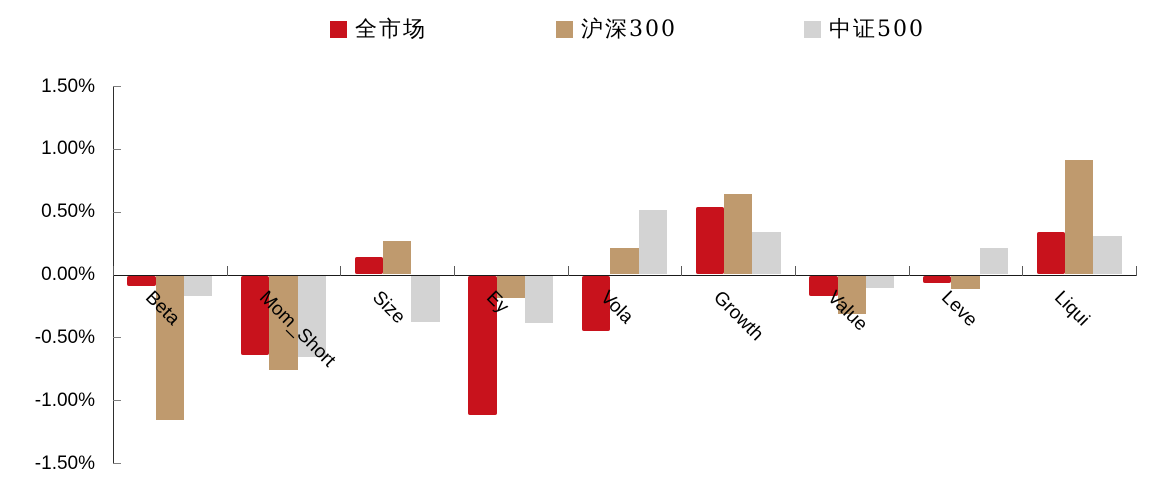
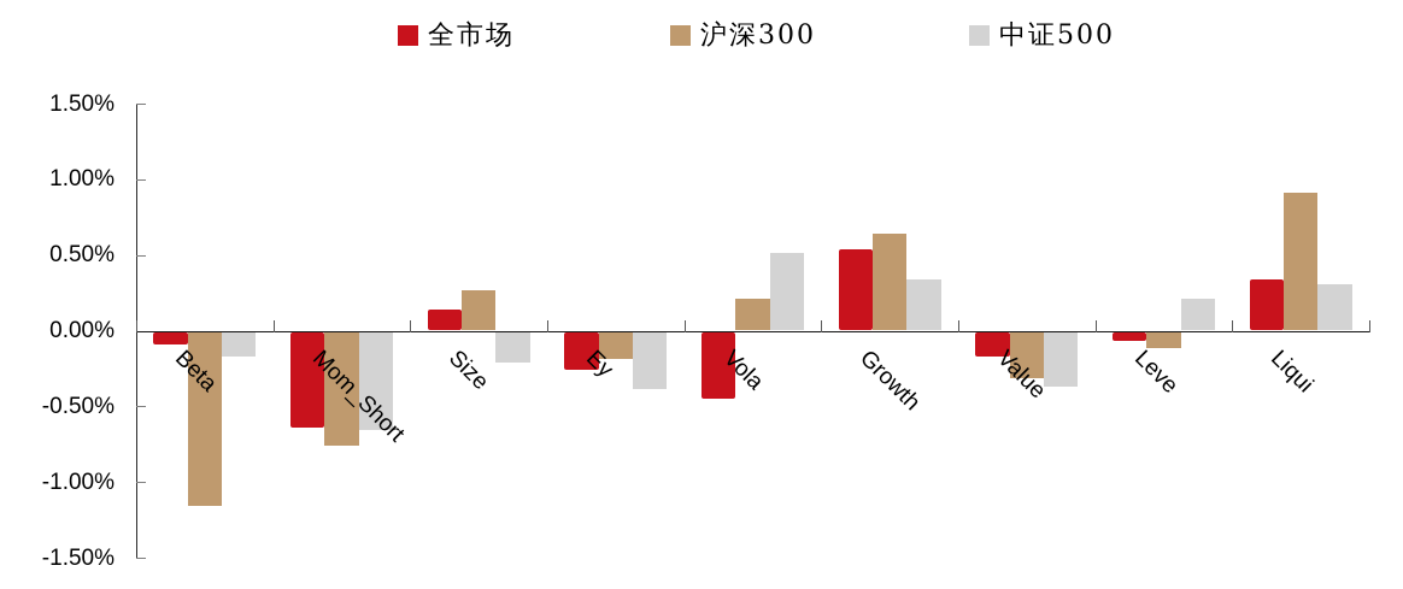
中证500/Size: -0.37% -> -0.20%
全市场/Ey: -1.11% -> -0.25%
中证500/Value: -0.10% -> -0.36%
